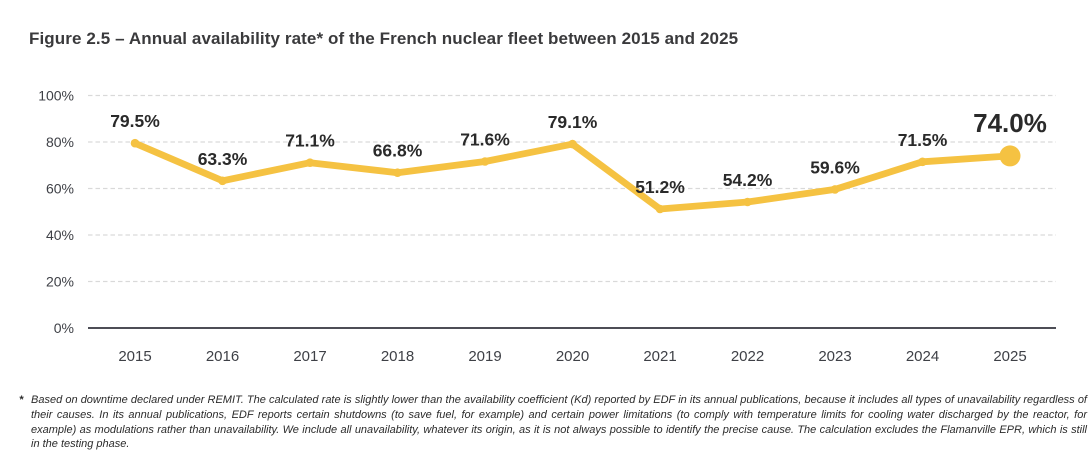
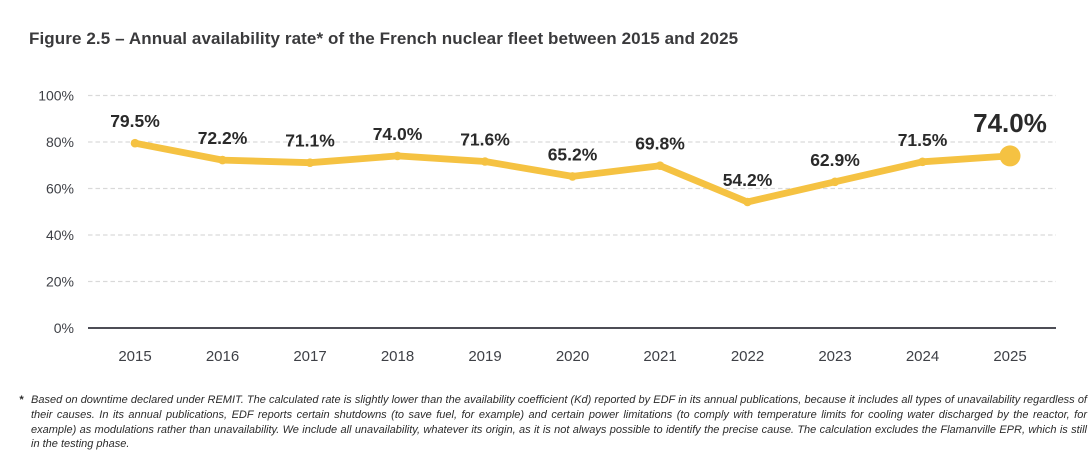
2016: 63.3% -> 72.2%
2018: 66.8% -> 74.0%
2020: 79.1% -> 65.2%
2021: 51.2% -> 69.8%
2023: 59.6% -> 62.9%
